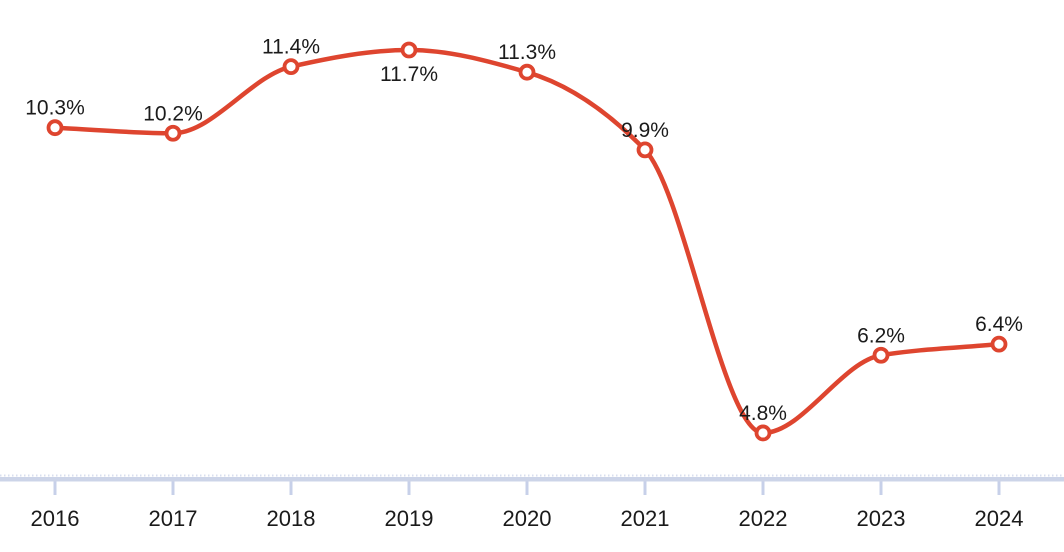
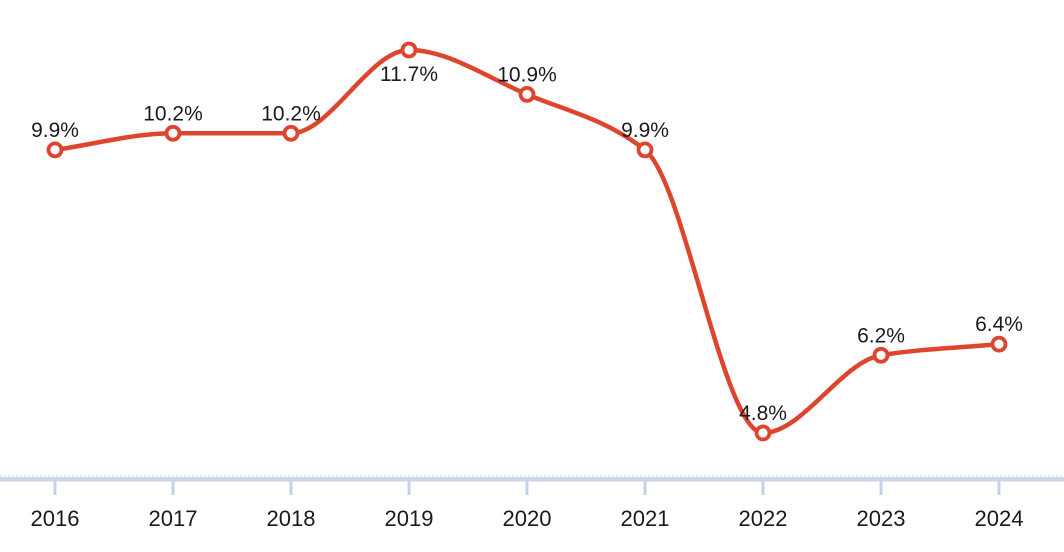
2016: 10.3% -> 9.9%
2018: 11.4% -> 10.2%
2020: 11.3% -> 10.9%
